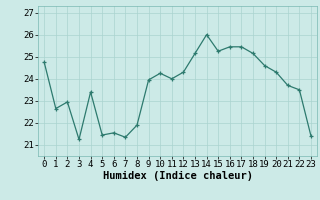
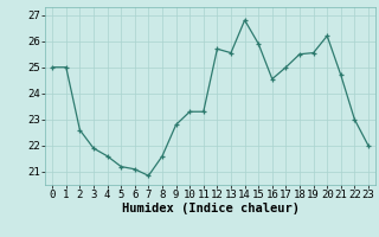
0: 24.75 -> 25.00
1: 22.65 -> 25.00
2: 22.95 -> 22.60
3: 21.25 -> 21.90
4: 23.40 -> 21.60
5: 21.45 -> 21.20
6: 21.55 -> 21.10
7: 21.35 -> 20.85
8: 21.90 -> 21.60
9: 23.95 -> 22.80
10: 24.25 -> 23.30
11: 24.00 -> 23.30
12: 24.30 -> 25.70
13: 25.15 -> 25.55
14: 26.00 -> 26.80
15: 25.25 -> 25.90
16: 25.45 -> 24.55
17: 25.45 -> 25.00
18: 25.15 -> 25.50
19: 24.60 -> 25.55
20: 24.30 -> 26.20
21: 23.70 -> 24.70
22: 23.50 -> 23.00
23: 21.40 -> 22.00
